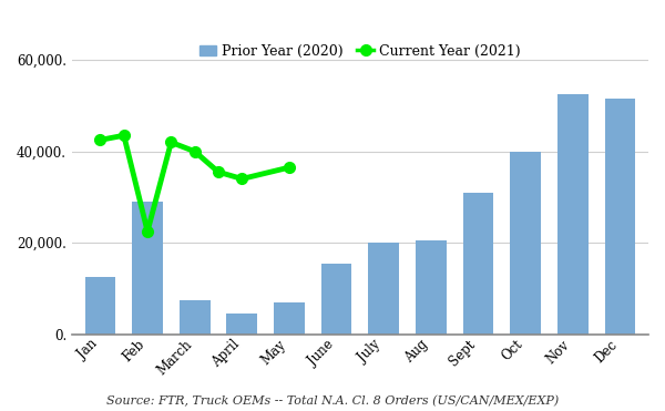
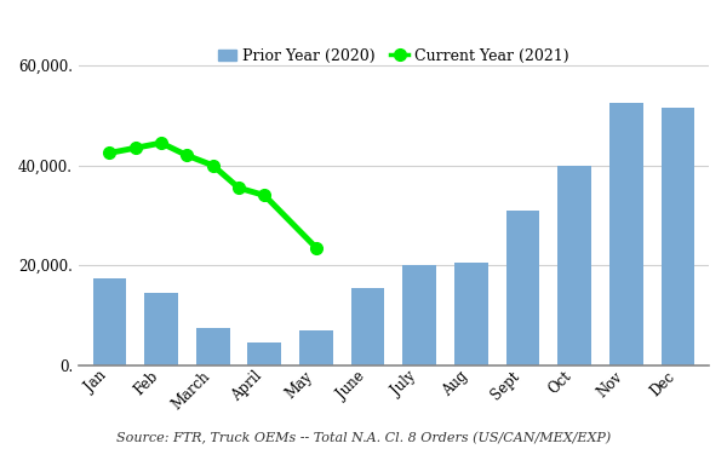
Prior Year (2020)/Jan: 12,500. -> 17,500.
Prior Year (2020)/Feb: 29,000. -> 14,500.
Current Year (2021)/Feb: 22,500. -> 44,500.
Current Year (2021)/May: 36,500. -> 23,500.
